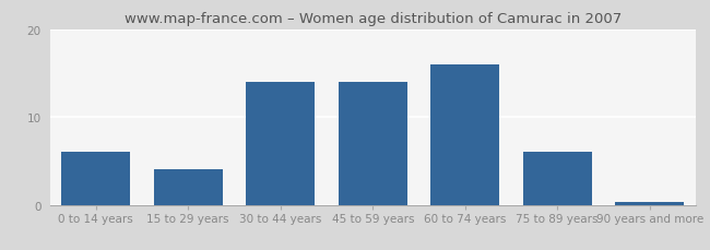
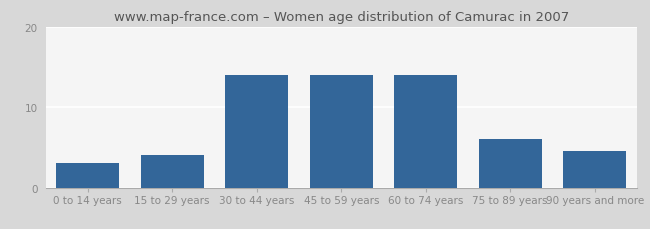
0 to 14 years: 6.0 -> 3.0
60 to 74 years: 16.0 -> 14.0
90 years and more: 0.3 -> 4.6
